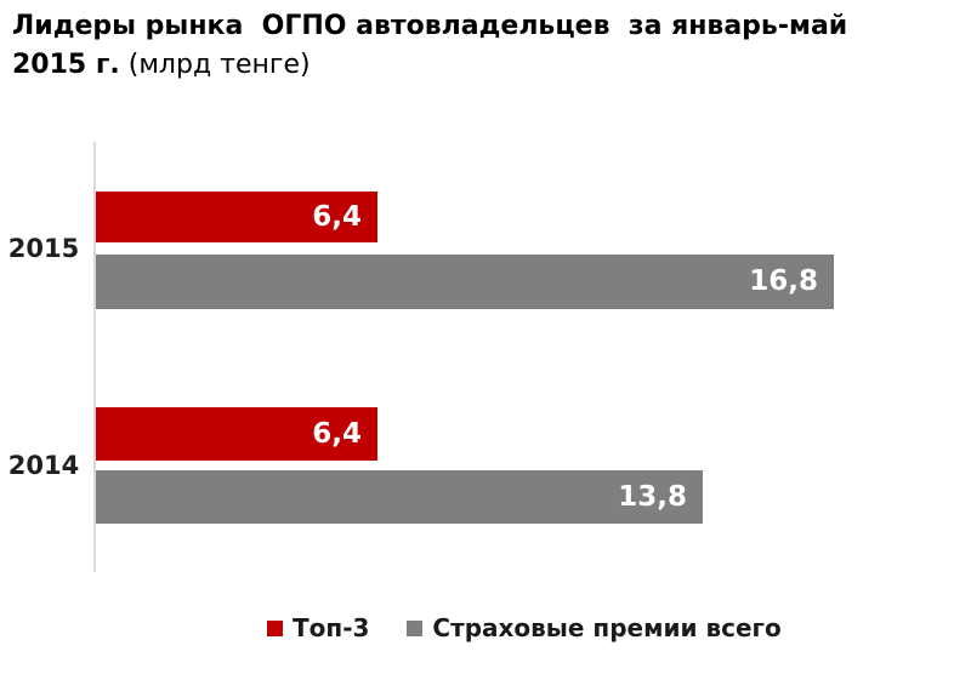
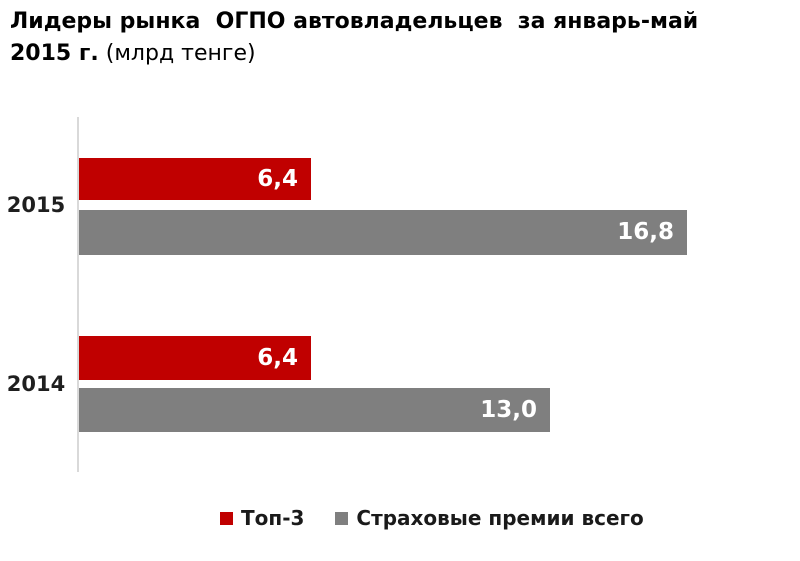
Страховые премии всего/2014: 13,8 -> 13,0
